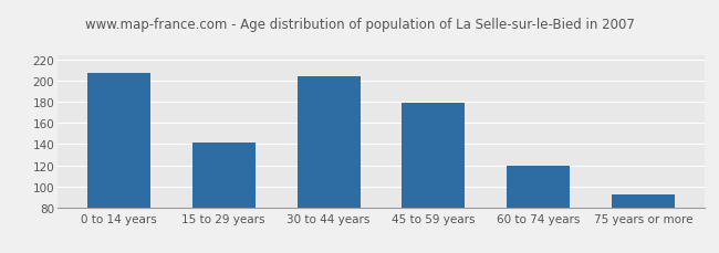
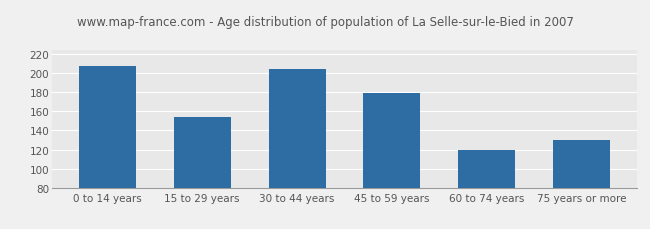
15 to 29 years: 142 -> 154
75 years or more: 92 -> 130
